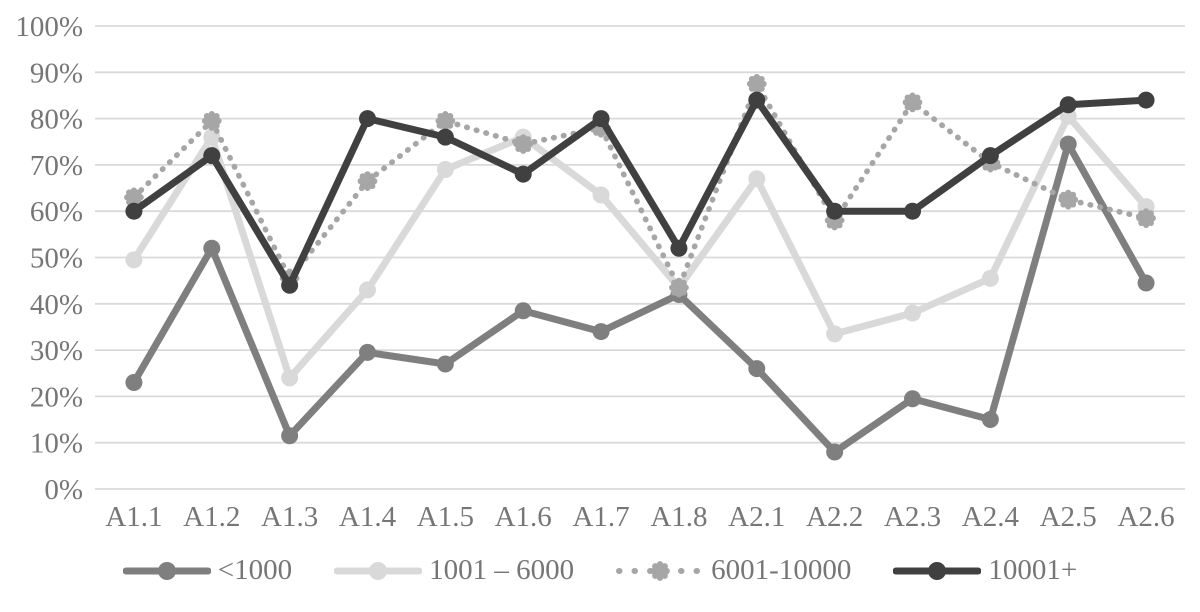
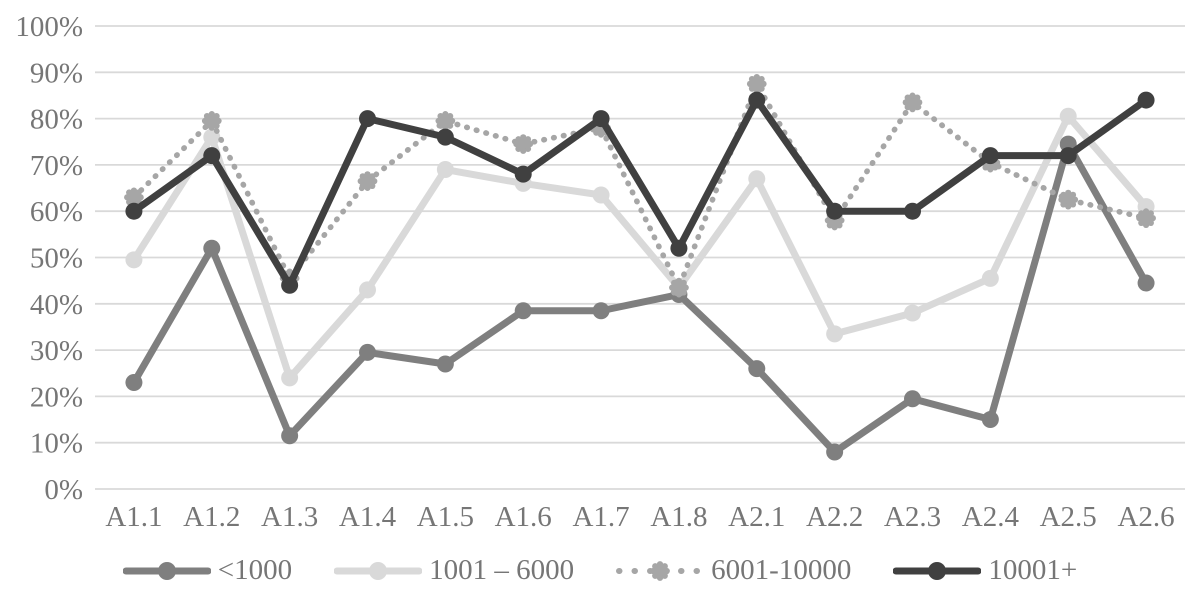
1001 – 6000/A1.6: 76% -> 66%
<1000/A1.7: 34% -> 38%
10001+/A2.5: 83% -> 72%
